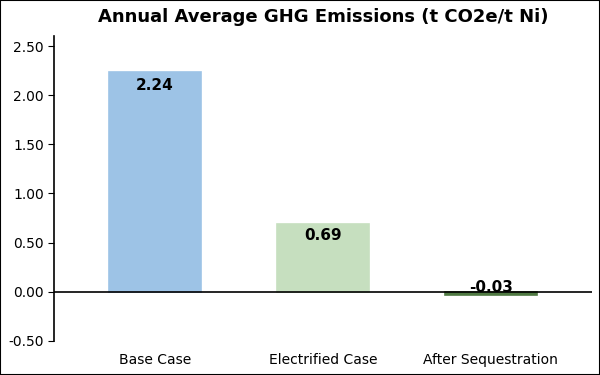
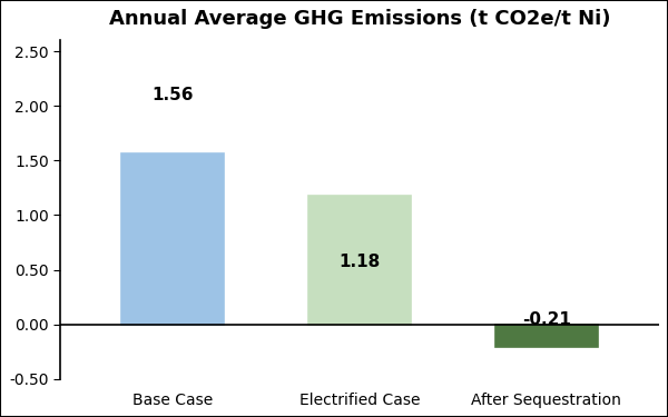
Base Case: 2.24 -> 1.56
Electrified Case: 0.69 -> 1.18
After Sequestration: -0.03 -> -0.21
